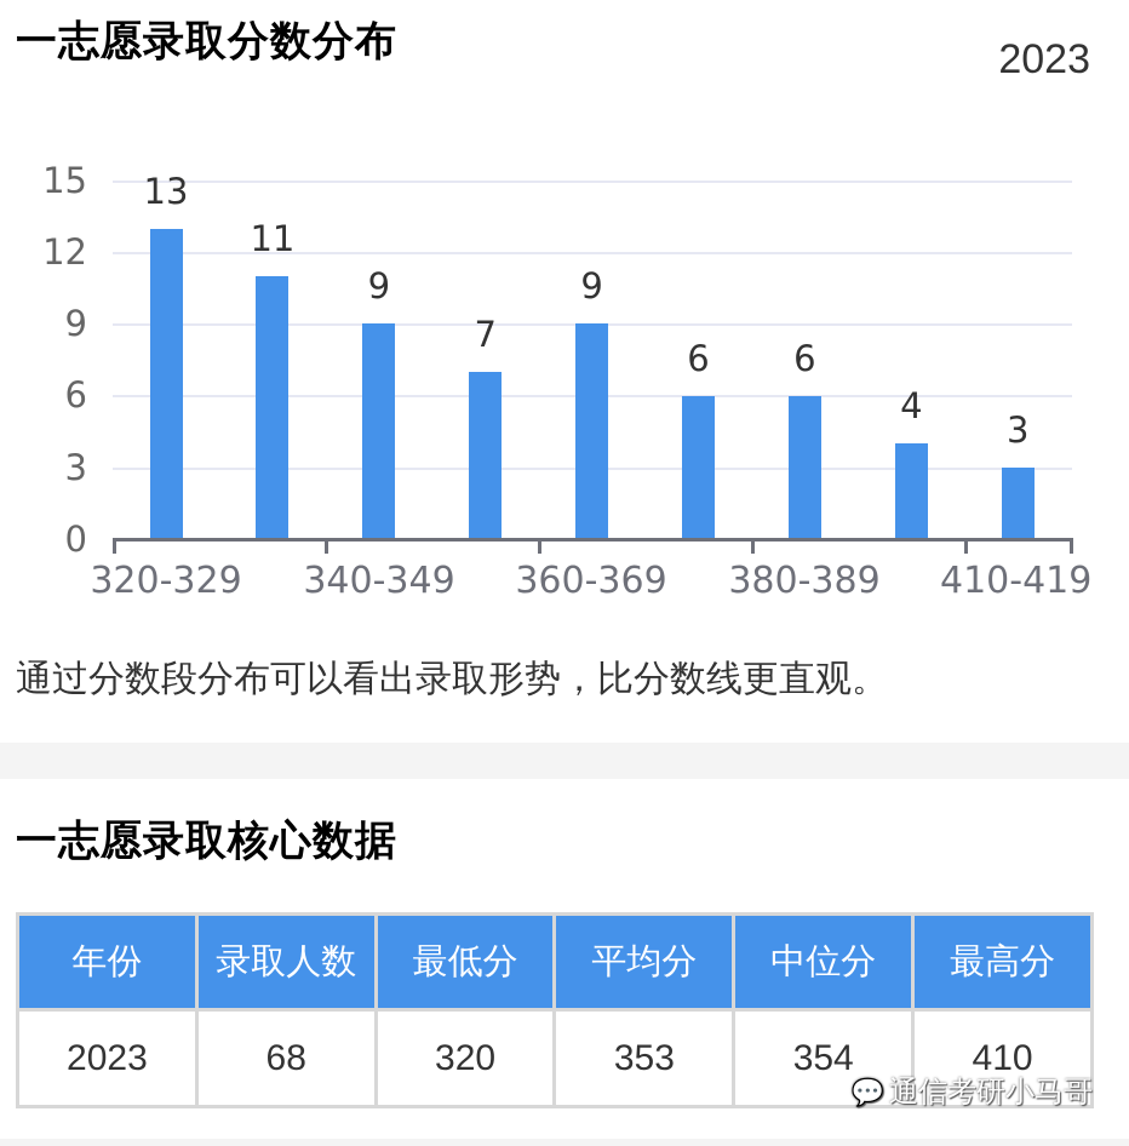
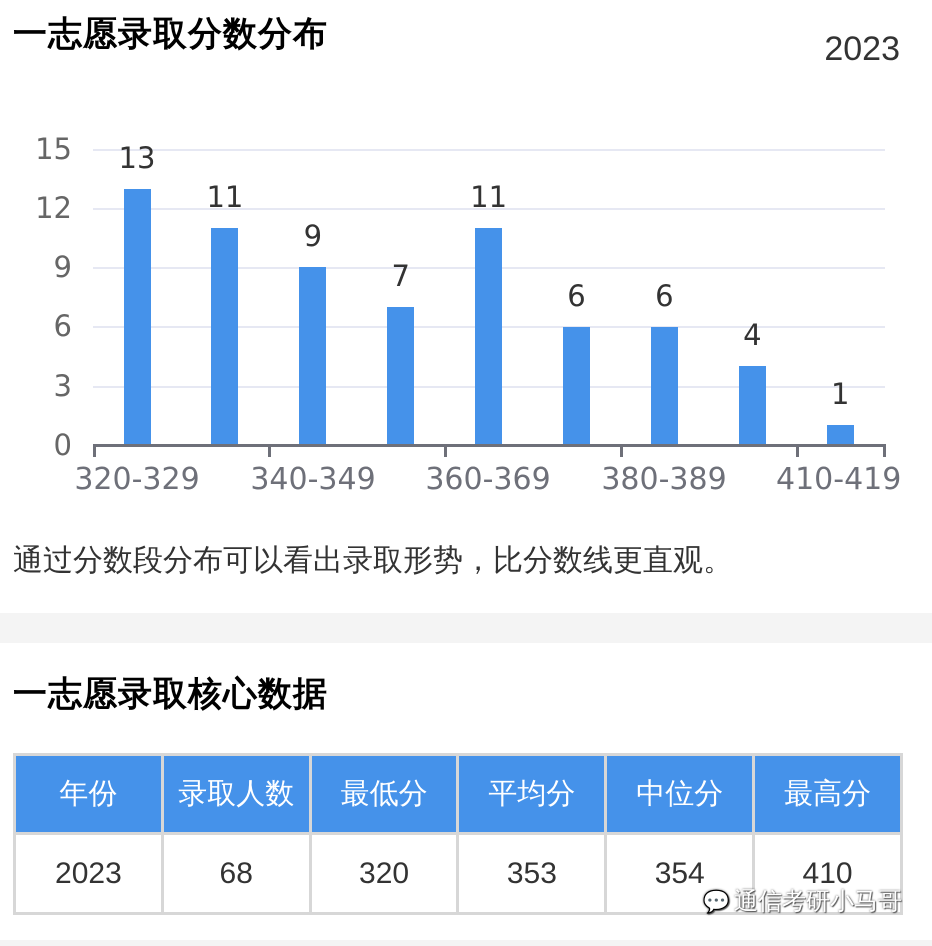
360-369: 9 -> 11
410-419: 3 -> 1
